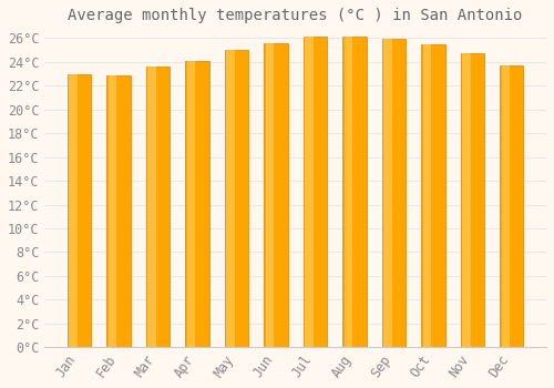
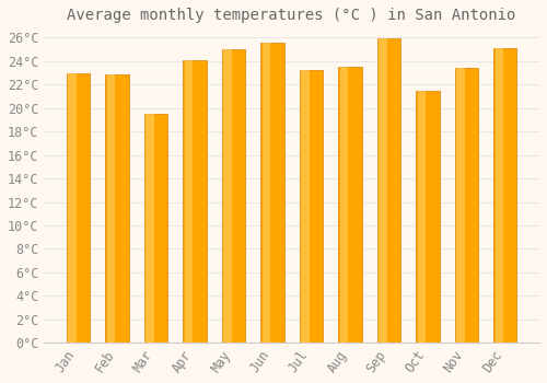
Mar: 23.6°C -> 19.5°C
Jul: 26.1°C -> 23.2°C
Aug: 26.1°C -> 23.5°C
Oct: 25.5°C -> 21.5°C
Nov: 24.7°C -> 23.4°C
Dec: 23.7°C -> 25.1°C
